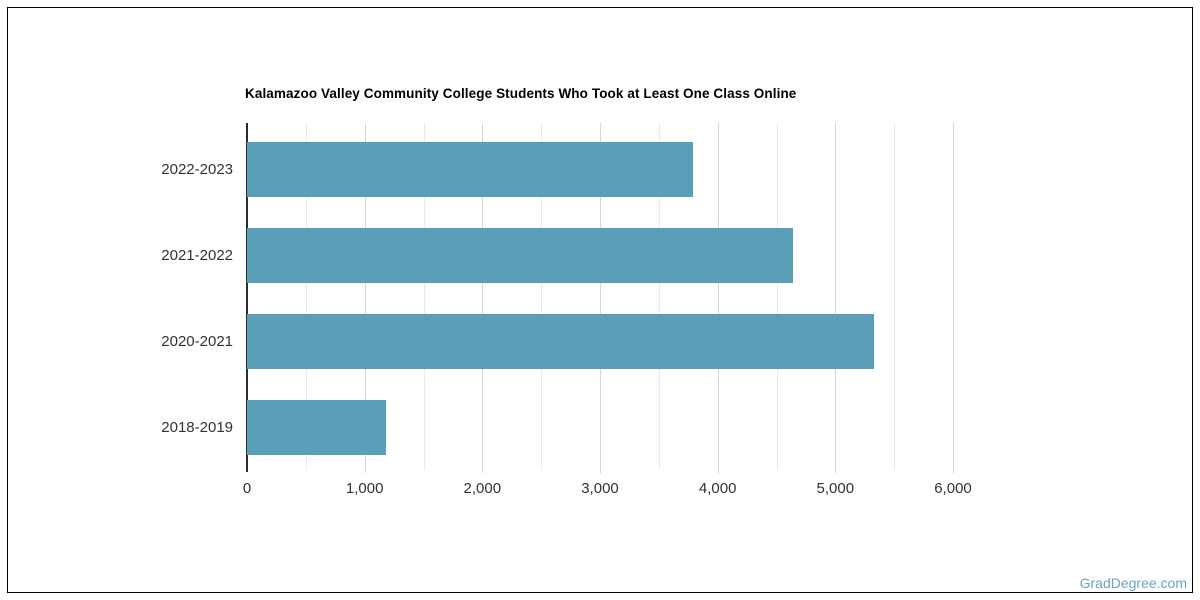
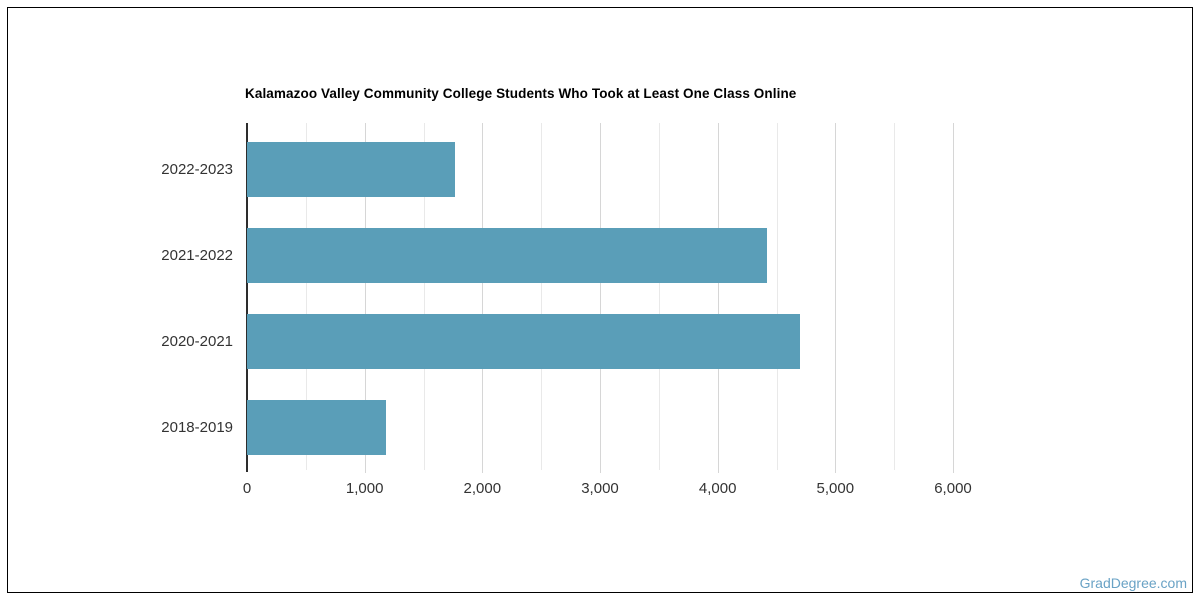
2022-2023: 3790 -> 1770
2021-2022: 4640 -> 4420
2020-2021: 5330 -> 4700
